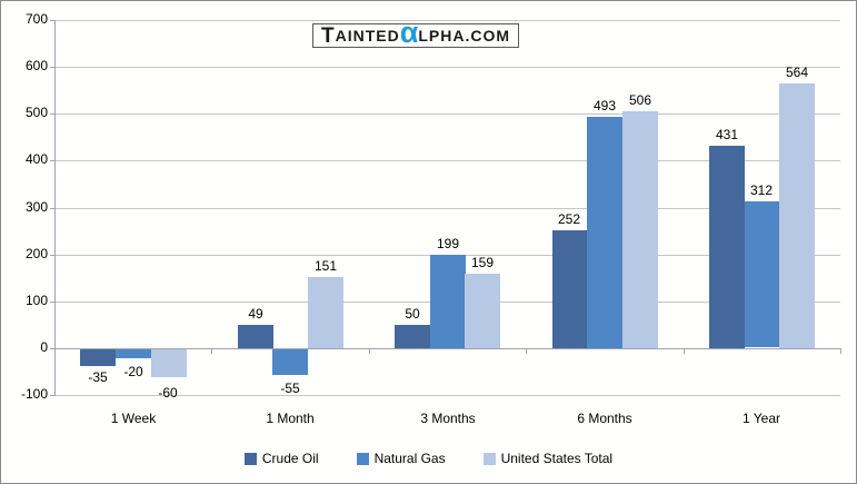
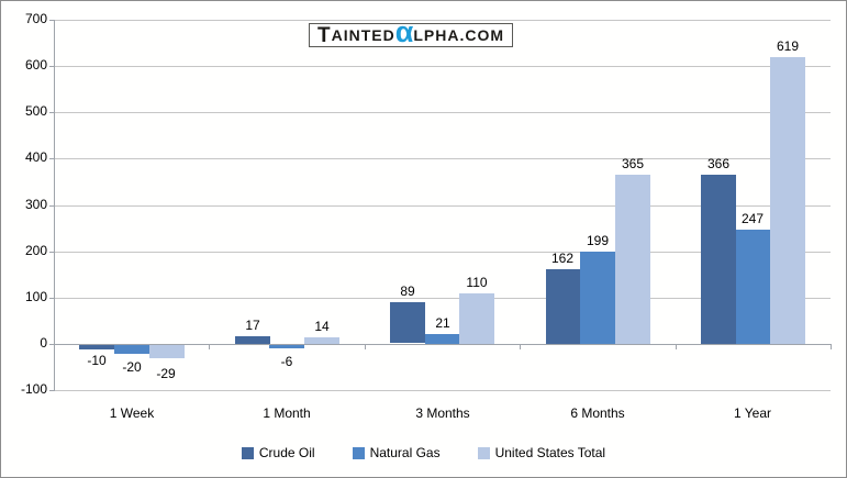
Crude Oil/1 Week: -35 -> -10
United States Total/1 Week: -60 -> -29
Crude Oil/1 Month: 49 -> 17
Natural Gas/1 Month: -55 -> -6
United States Total/1 Month: 151 -> 14
Crude Oil/3 Months: 50 -> 89
Natural Gas/3 Months: 199 -> 21
United States Total/3 Months: 159 -> 110
Crude Oil/6 Months: 252 -> 162
Natural Gas/6 Months: 493 -> 199
United States Total/6 Months: 506 -> 365
Crude Oil/1 Year: 431 -> 366
Natural Gas/1 Year: 312 -> 247
United States Total/1 Year: 564 -> 619
